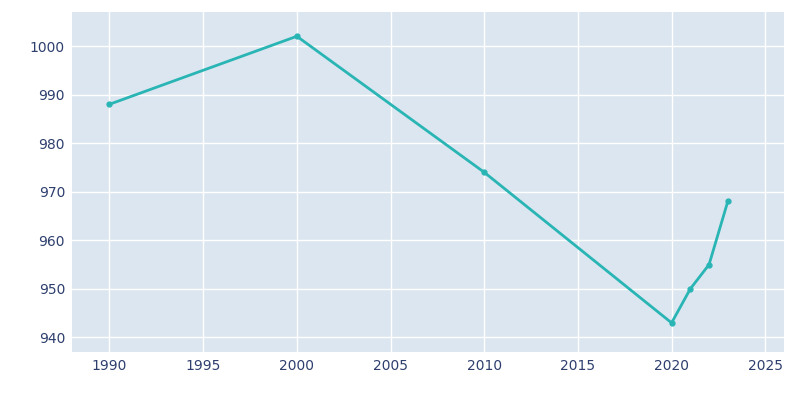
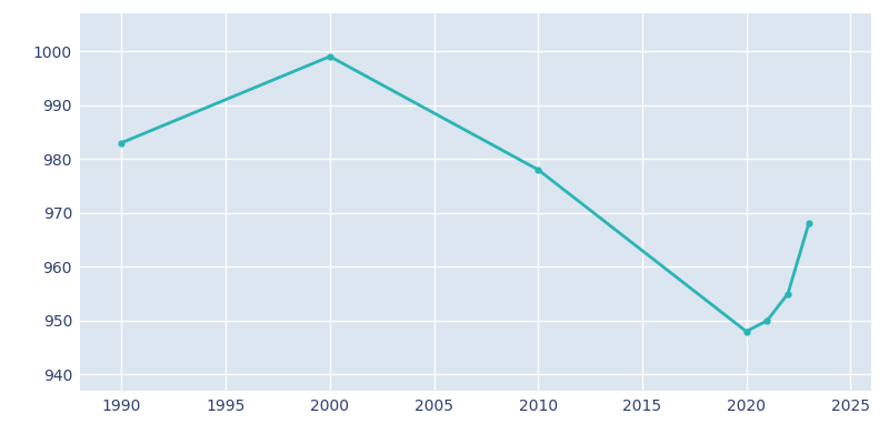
1990: 988 -> 983
2000: 1002 -> 999
2010: 974 -> 978
2020: 943 -> 948
